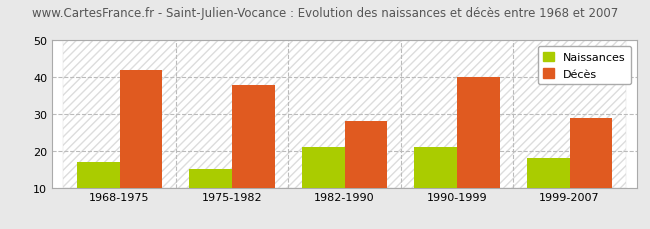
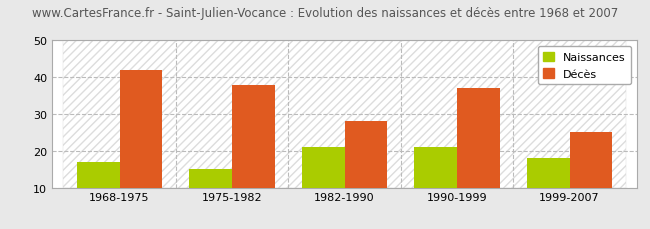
Décès/1990-1999: 40 -> 37
Décès/1999-2007: 29 -> 25
